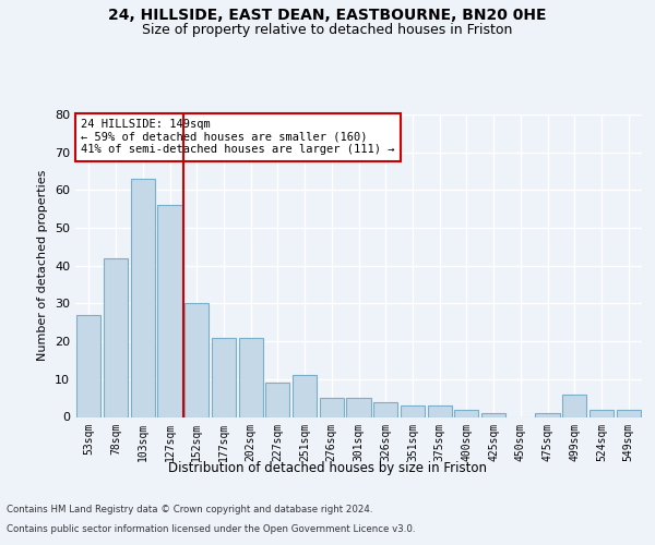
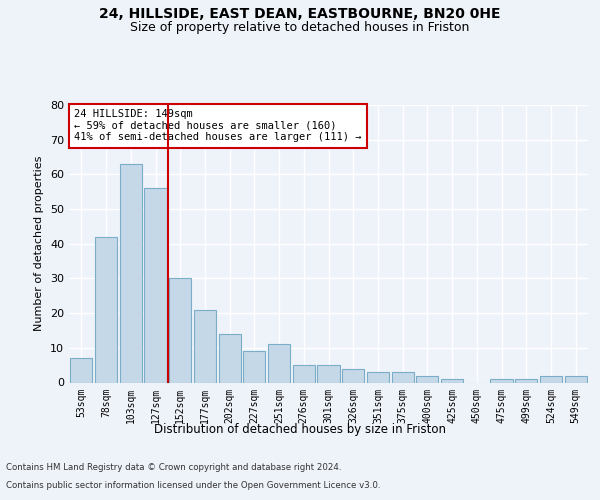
53sqm: 27 -> 7
202sqm: 21 -> 14
499sqm: 6 -> 1
